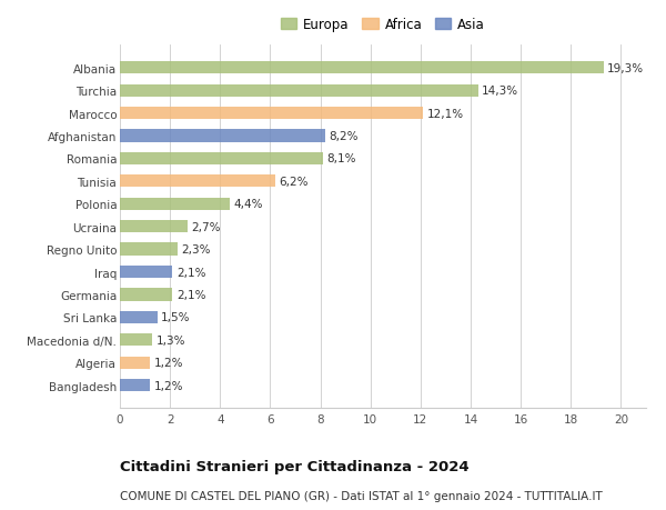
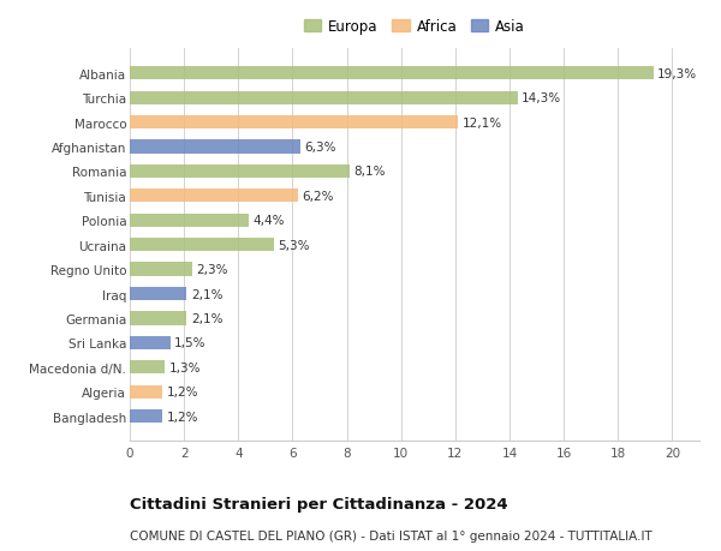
Afghanistan: 8,2% -> 6,3%
Ucraina: 2,7% -> 5,3%
